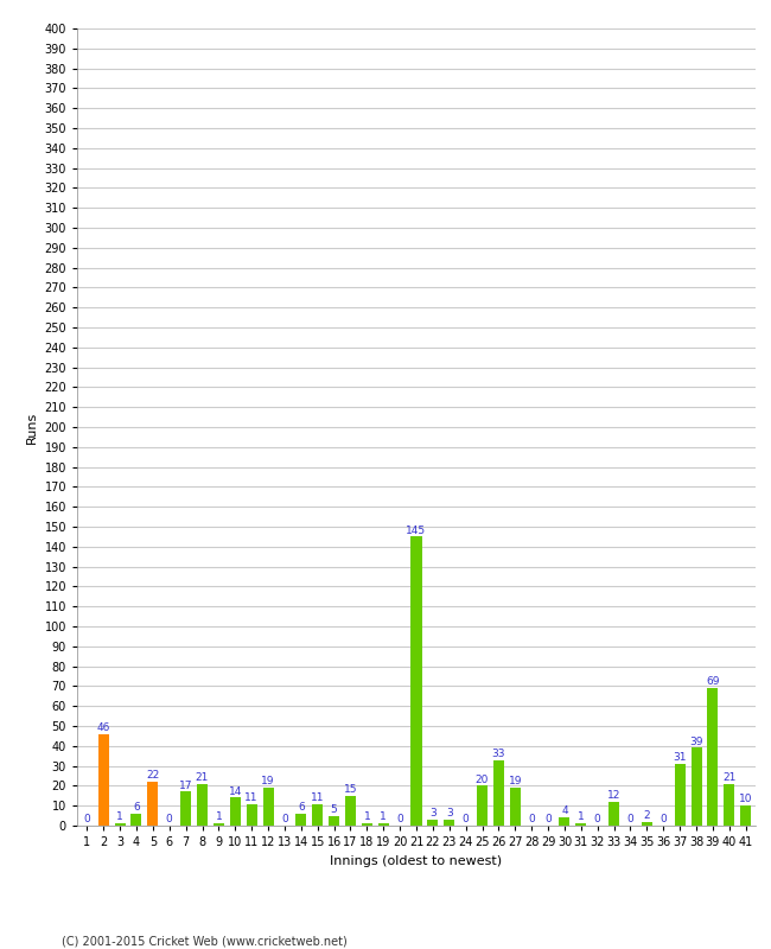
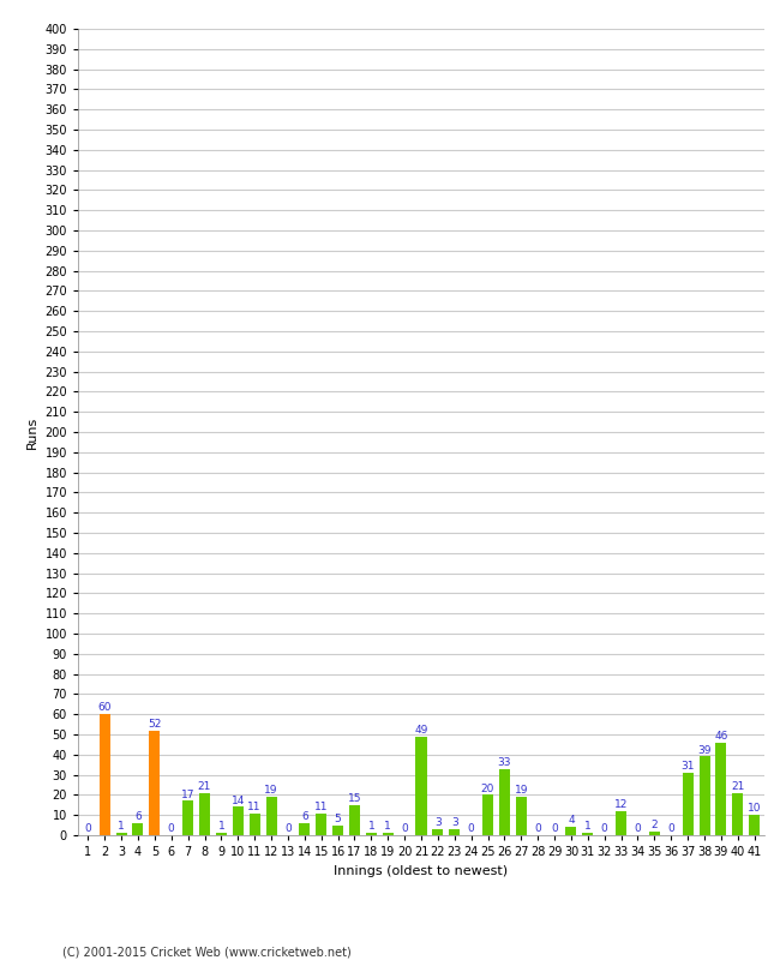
2: 46 -> 60
5: 22 -> 52
21: 145 -> 49
39: 69 -> 46
